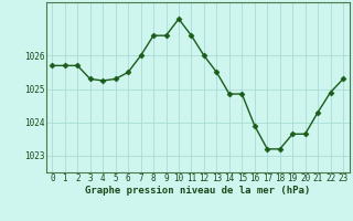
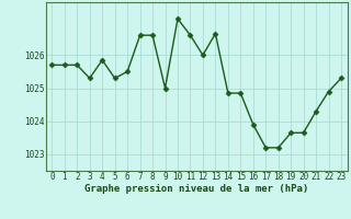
4: 1025.25 -> 1025.85
7: 1026.00 -> 1026.60
9: 1026.60 -> 1025.00
13: 1025.50 -> 1026.65
